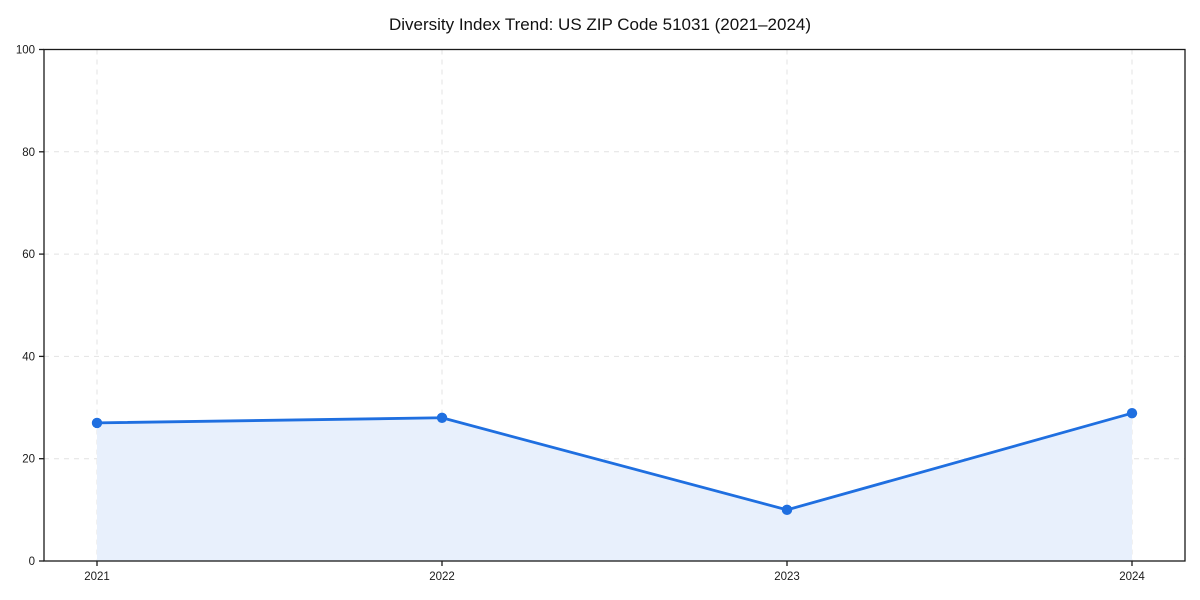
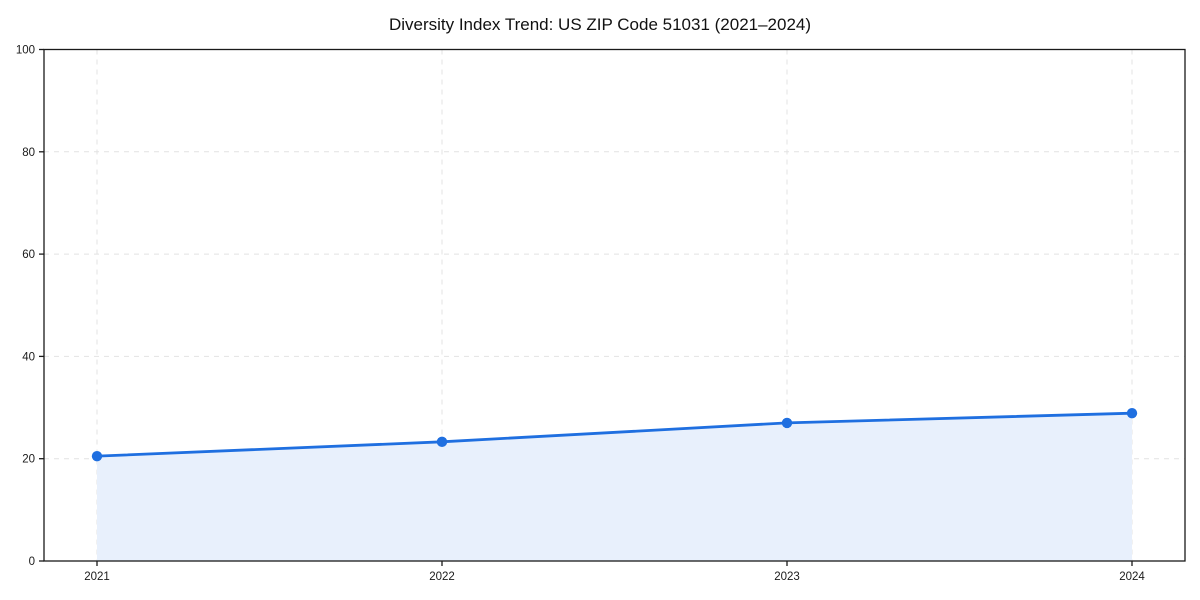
2021: 27 -> 20
2022: 28 -> 23
2023: 10 -> 27
